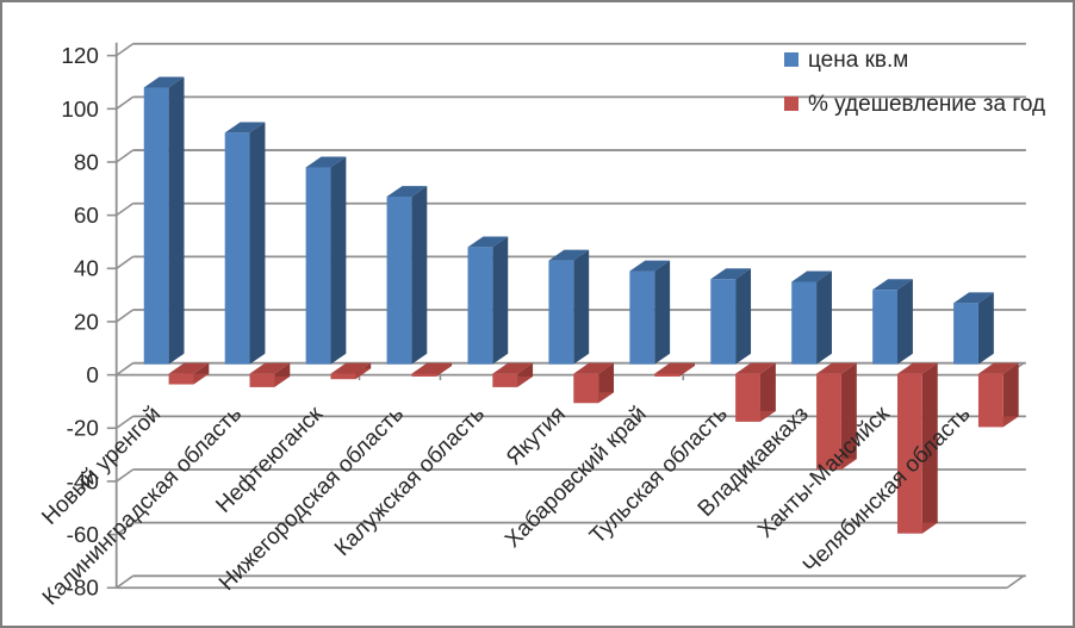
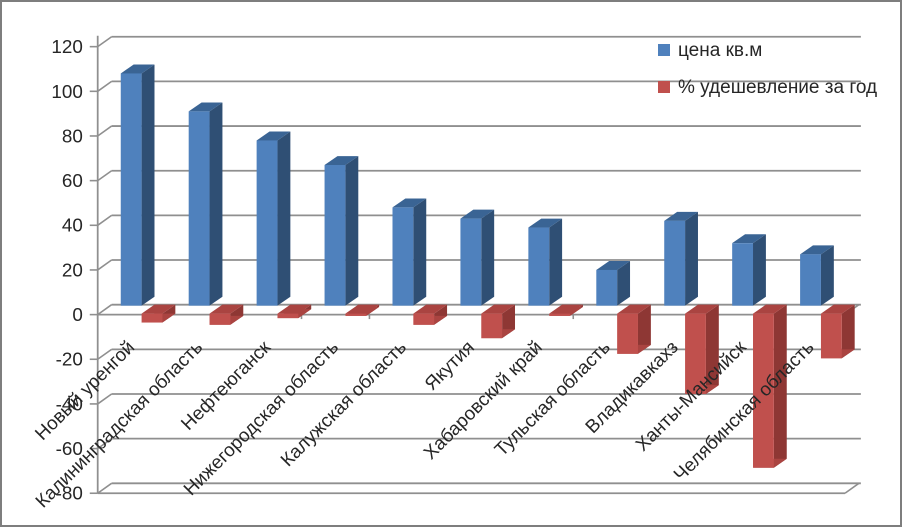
цена кв.м/Тульская область: 32 -> 16
цена кв.м/Владикавкахз: 31 -> 38
% удешевление за год/Ханты-Мансийск: -60 -> -69
